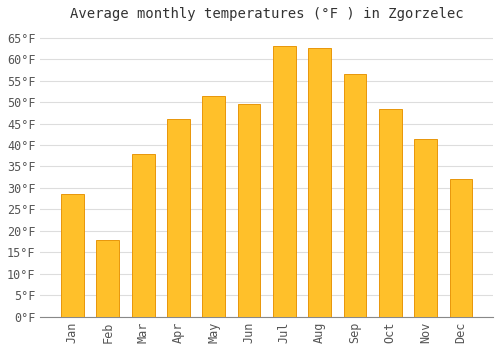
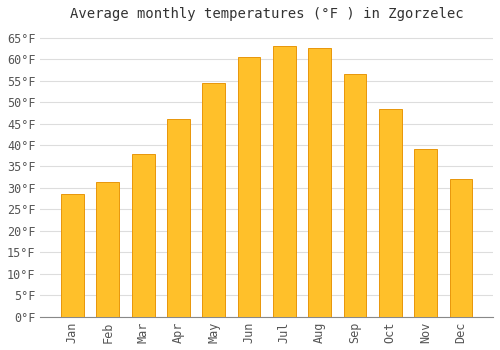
Feb: 18.0°F -> 31.5°F
May: 51.5°F -> 54.5°F
Jun: 49.5°F -> 60.5°F
Nov: 41.5°F -> 39.0°F
